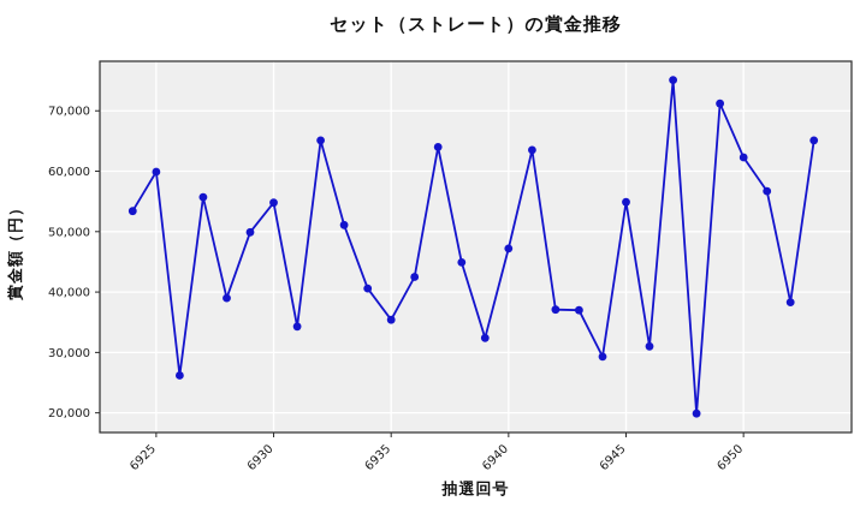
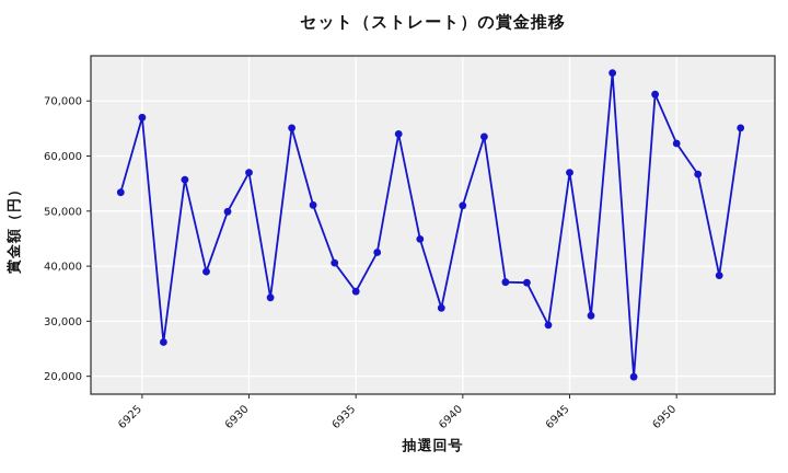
6925: 60000 -> 67000
6930: 55000 -> 57000
6940: 47000 -> 51000
6945: 55000 -> 57000
